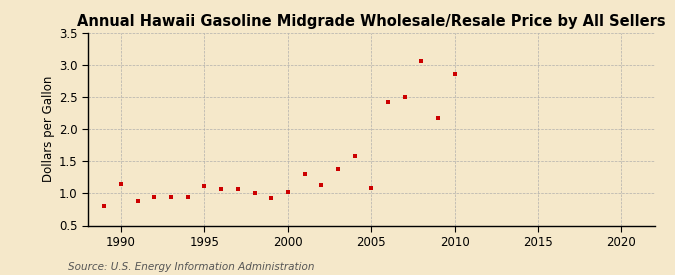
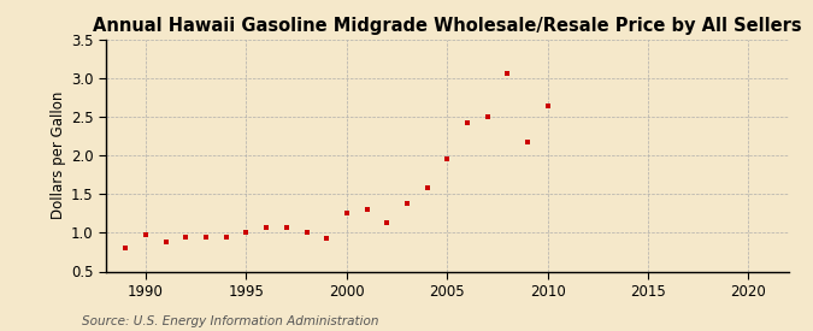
1990: 1.14 -> 0.97
1995: 1.12 -> 1.00
2000: 1.02 -> 1.25
2005: 1.08 -> 1.95
2010: 2.86 -> 2.65
